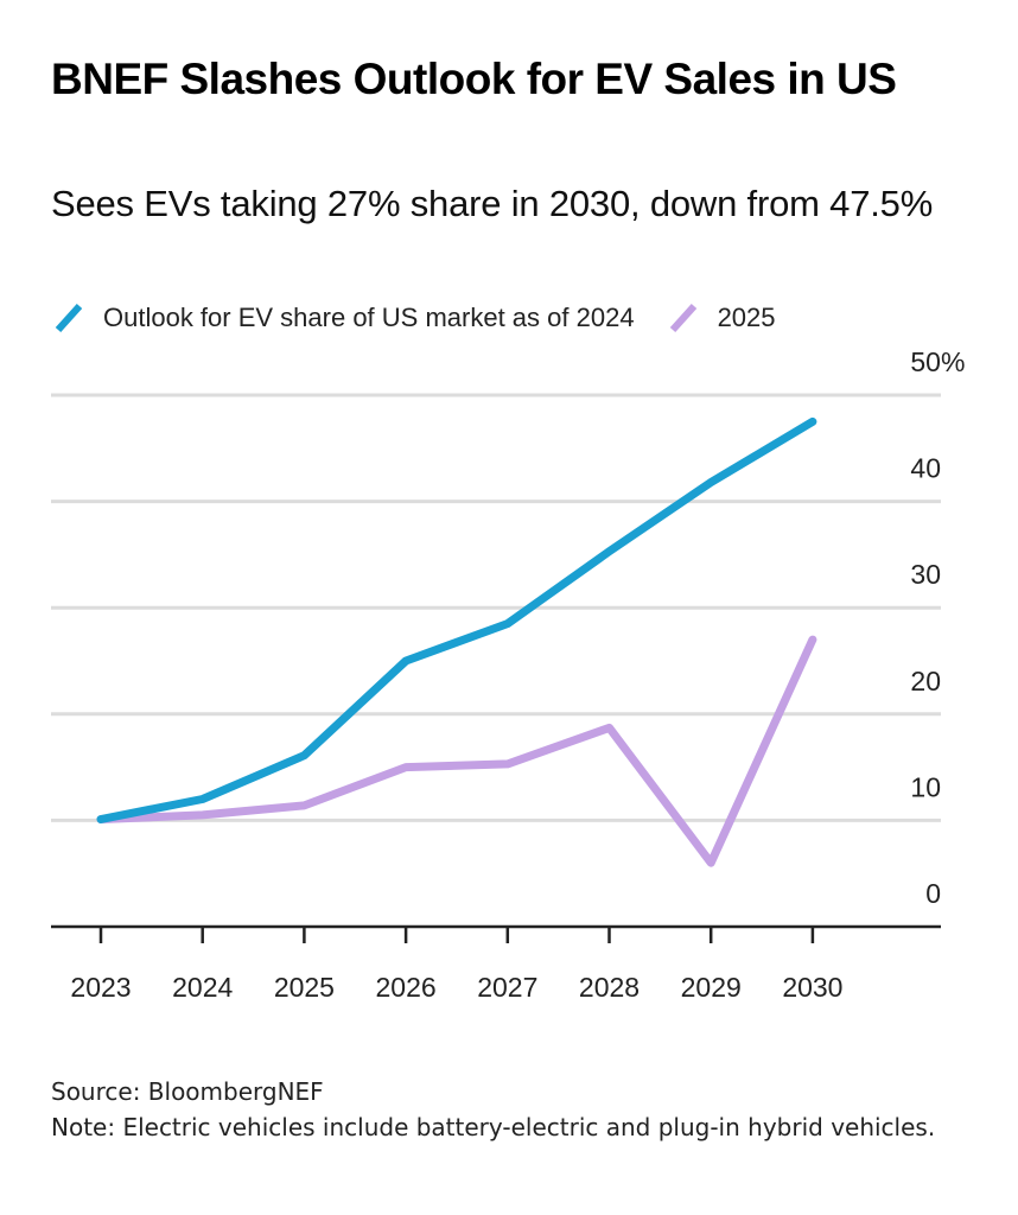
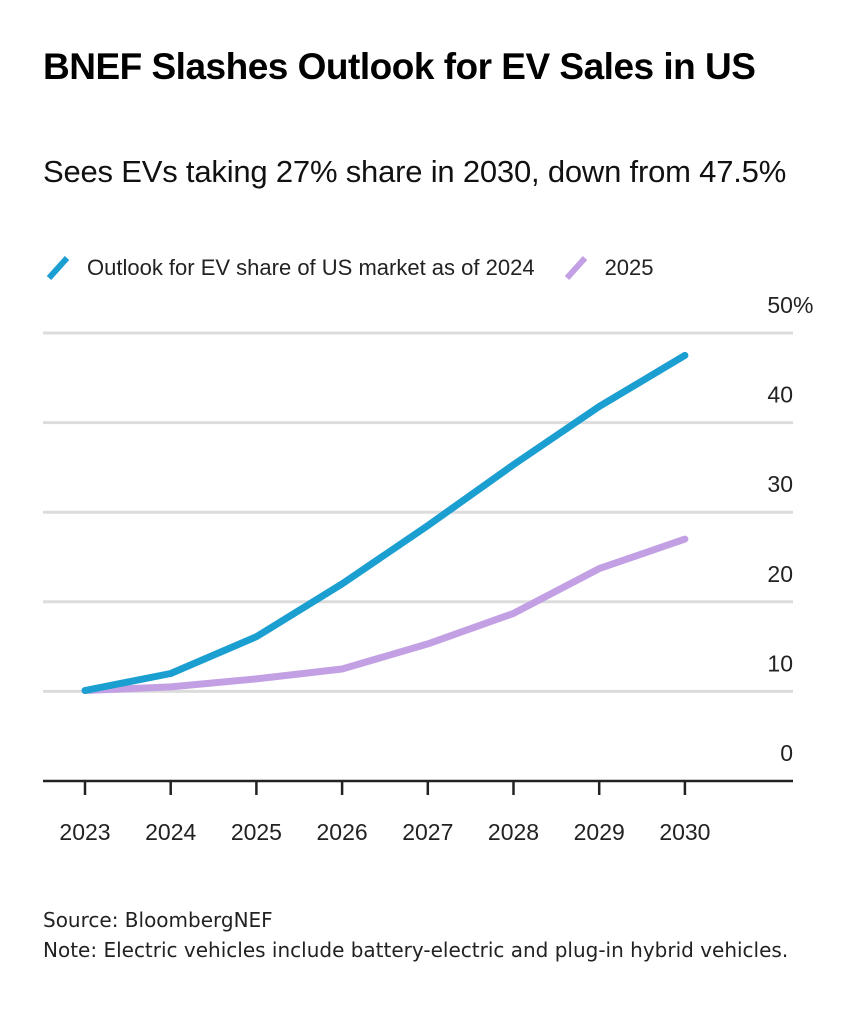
Outlook for EV share of US market as of 2024/2026: 25% -> 22%
2025/2026: 15% -> 12%
2025/2029: 6% -> 24%
